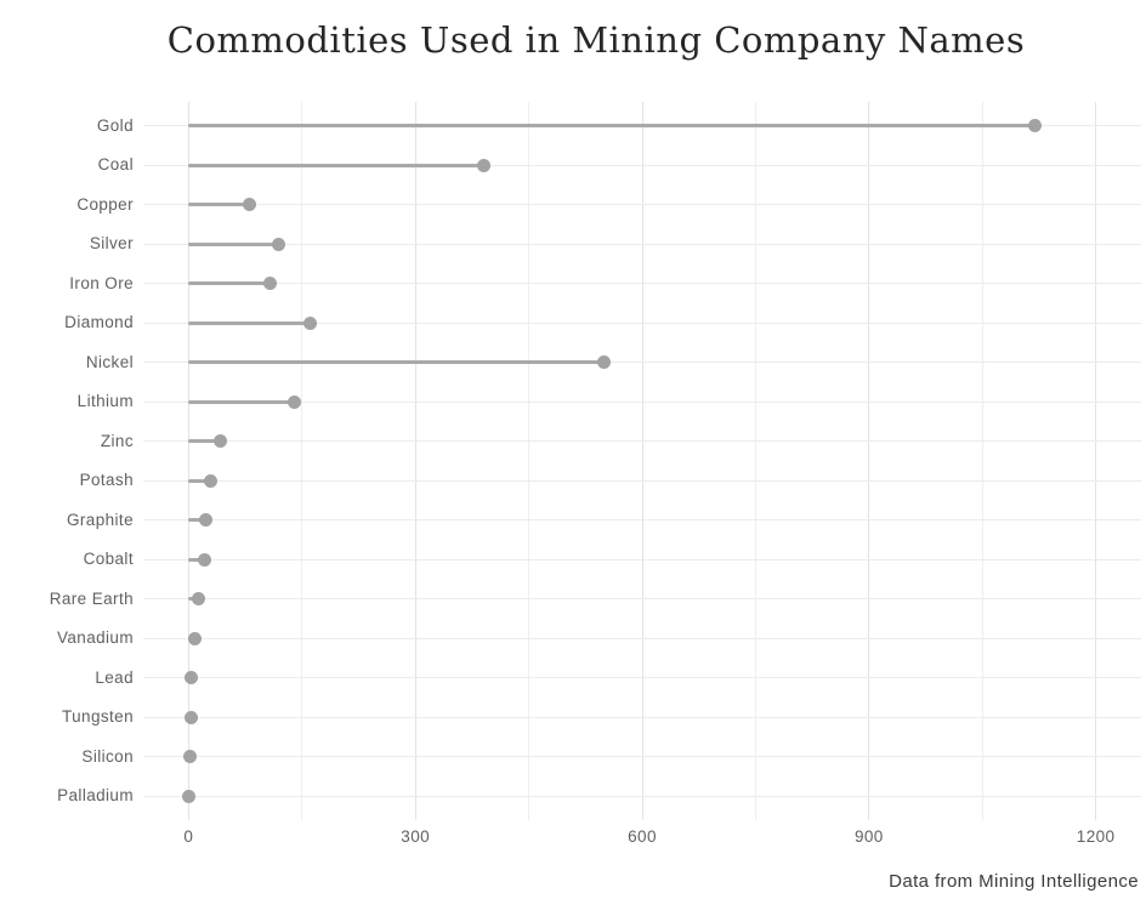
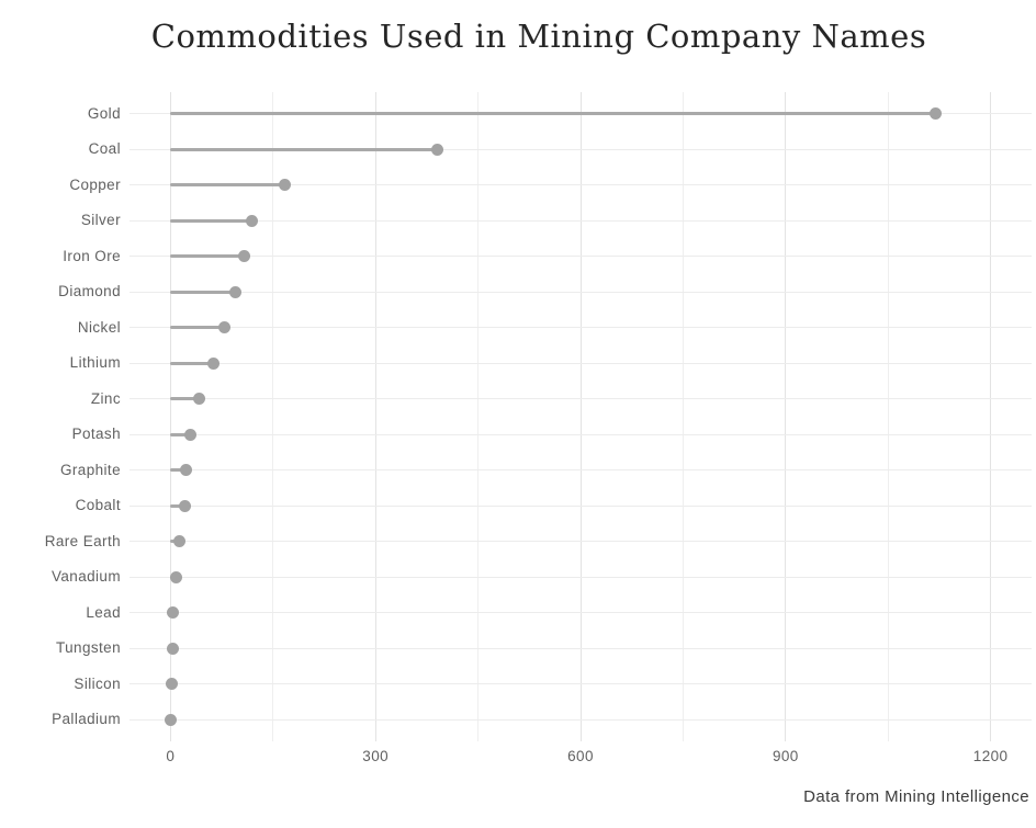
Copper: 80 -> 170
Diamond: 160 -> 100
Nickel: 550 -> 80
Lithium: 140 -> 60
